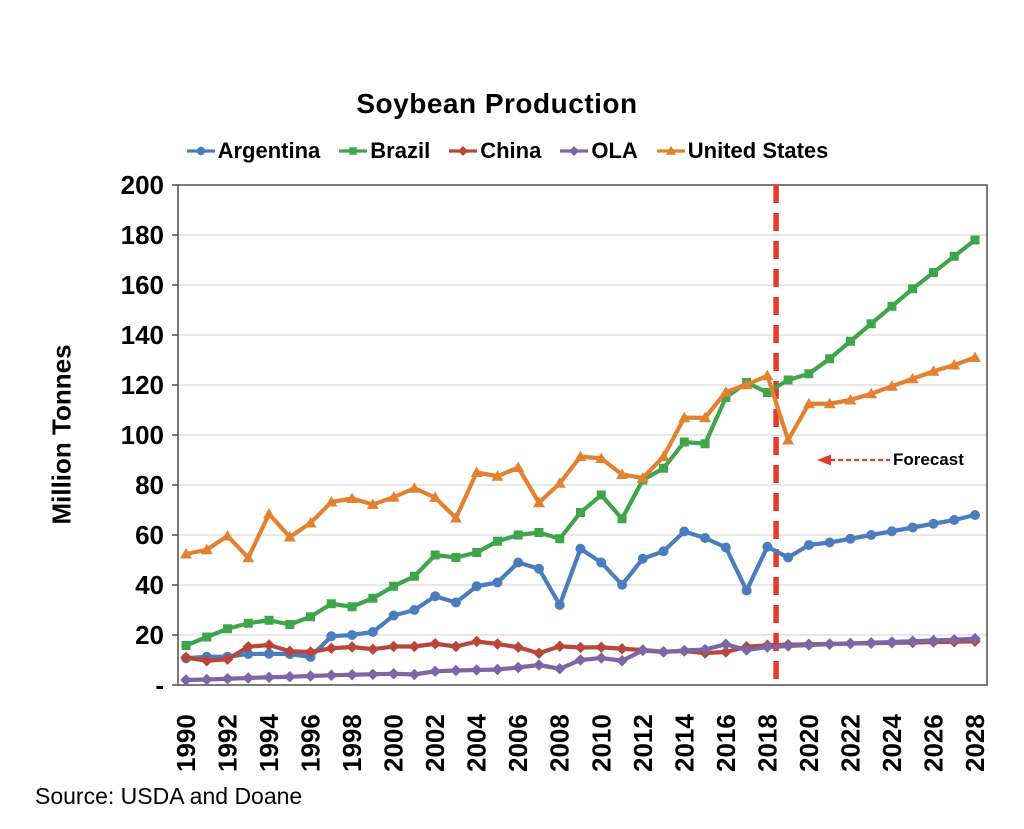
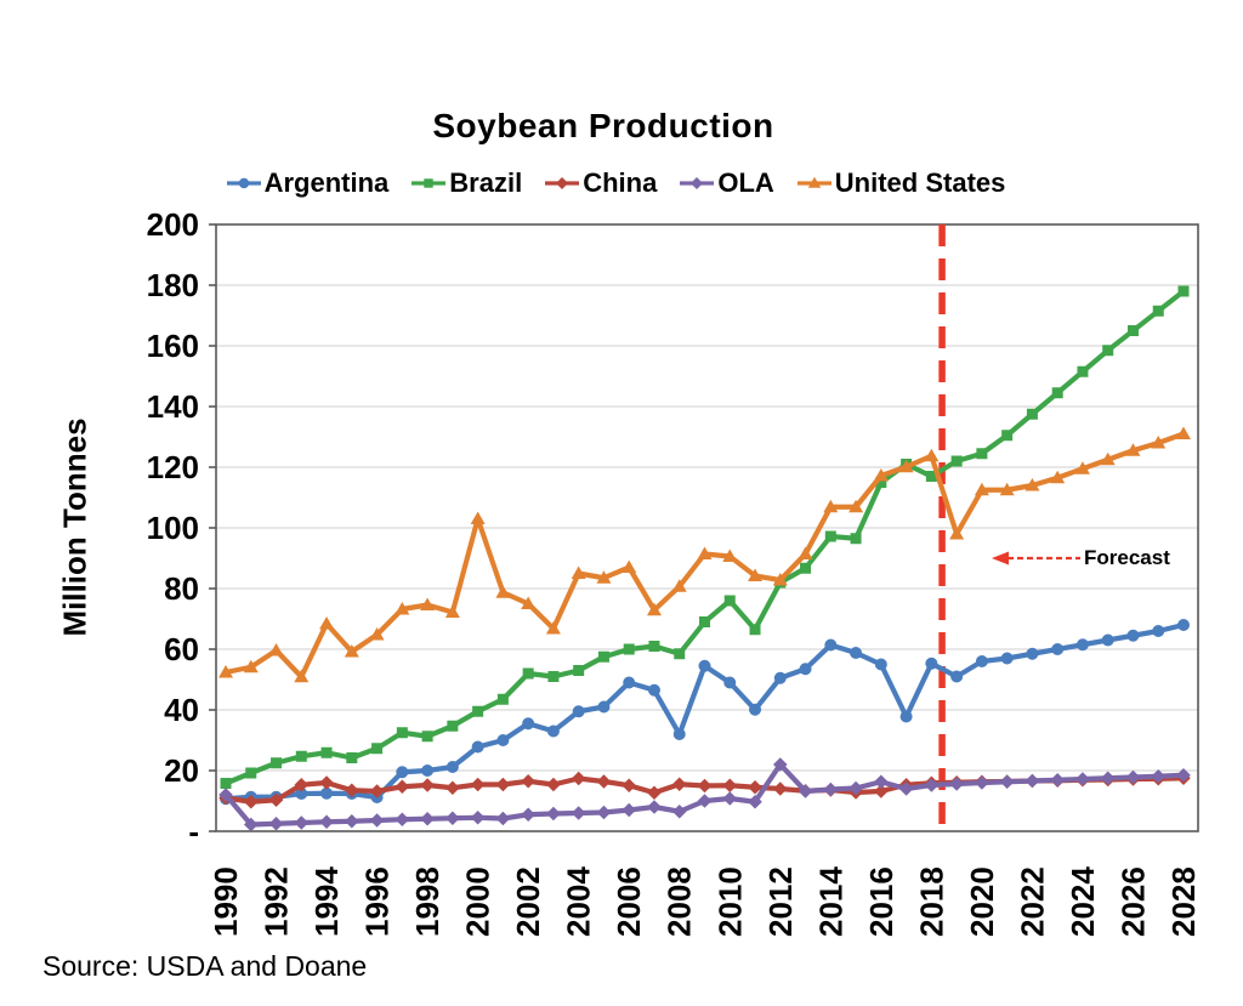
OLA/1990: 2 -> 12
United States/2000: 75 -> 103
OLA/2012: 14 -> 22
